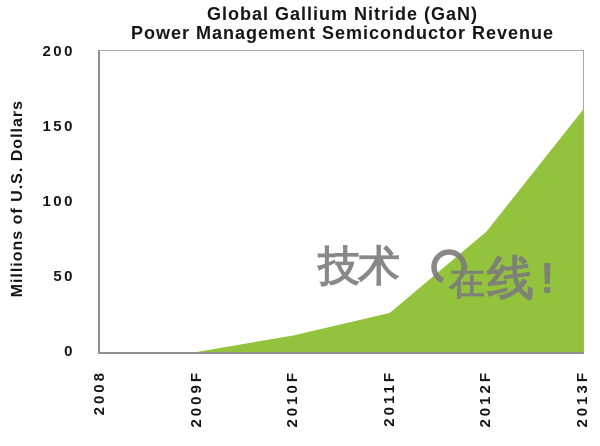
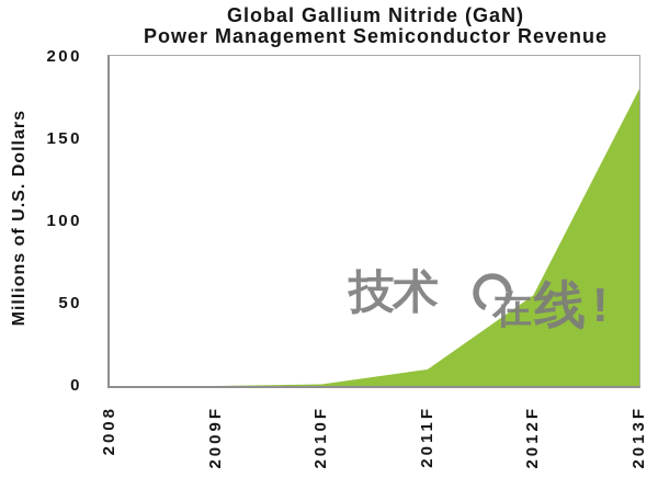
2010F: 11 -> 1
2011F: 26 -> 10
2012F: 80 -> 55
2013F: 161 -> 180
